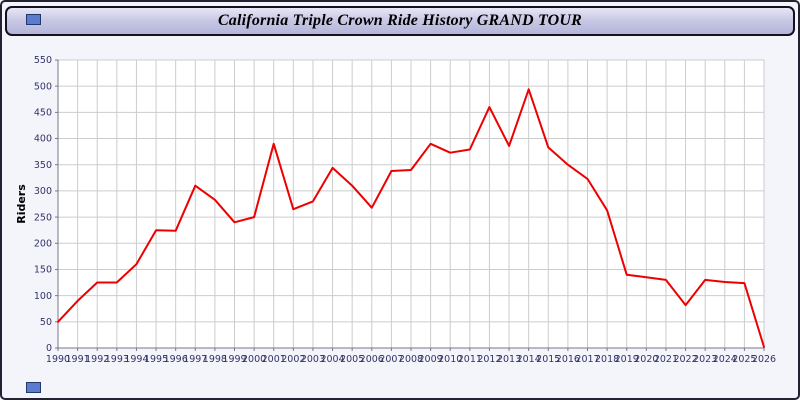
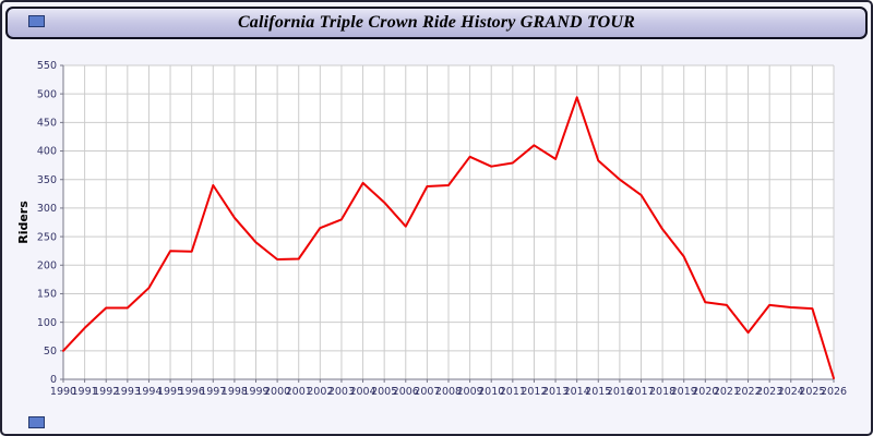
1997: 310 -> 340
2000: 250 -> 210
2001: 390 -> 210
2012: 460 -> 410
2019: 140 -> 220
